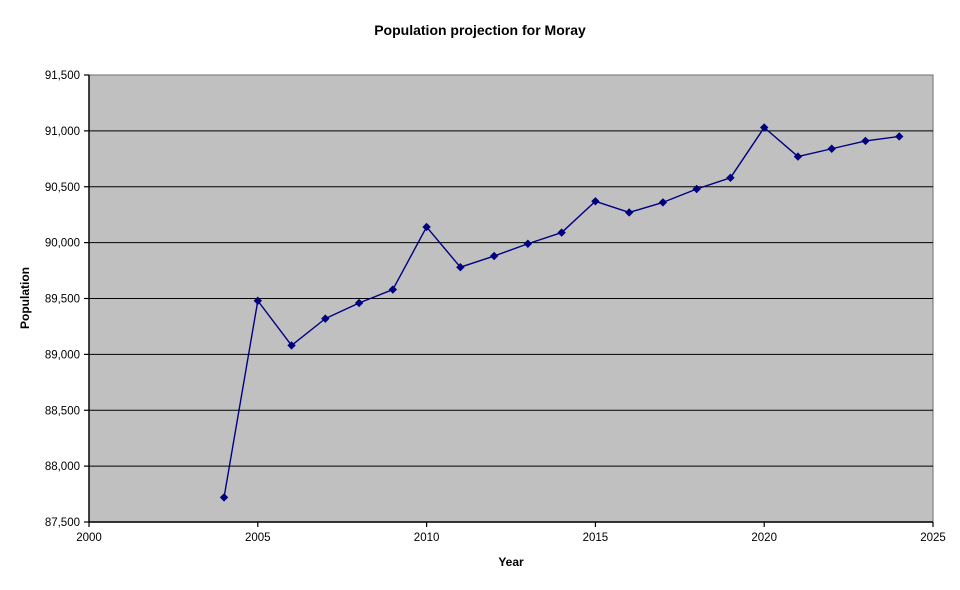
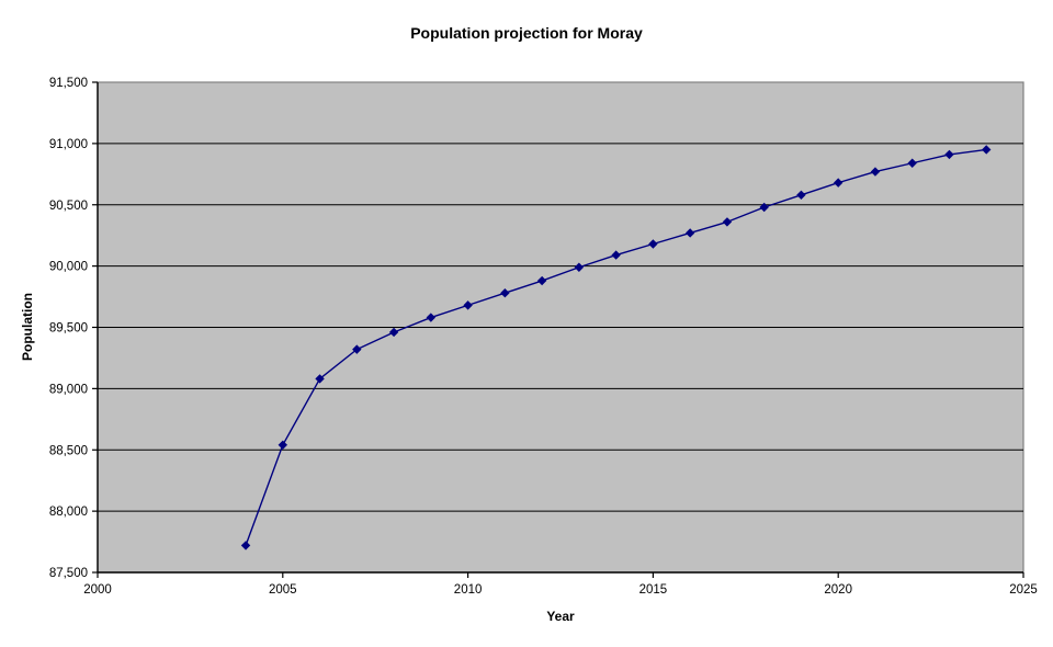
2005: 89480 -> 88540
2010: 90140 -> 89680
2015: 90370 -> 90180
2020: 91030 -> 90680
